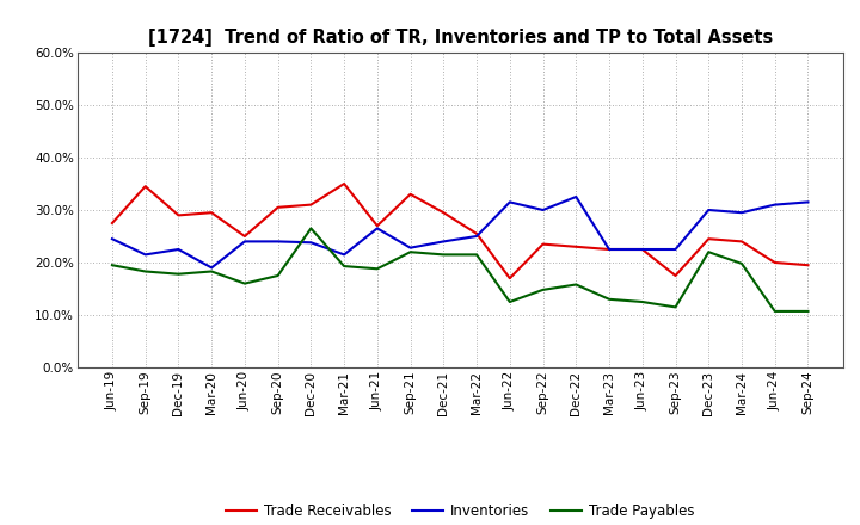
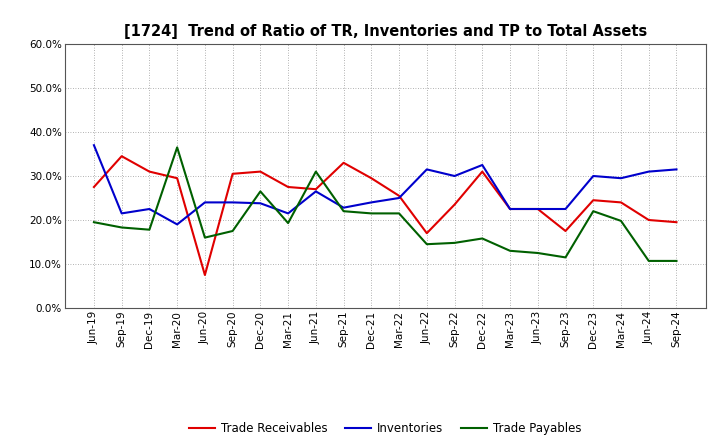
Inventories/Jun-19: 24.5% -> 37.0%
Trade Receivables/Dec-19: 29.0% -> 31.0%
Trade Payables/Mar-20: 18.3% -> 36.5%
Trade Receivables/Jun-20: 25.0% -> 7.5%
Trade Receivables/Mar-21: 35.0% -> 27.5%
Trade Payables/Jun-21: 18.8% -> 31.0%
Trade Payables/Jun-22: 12.5% -> 14.5%
Trade Receivables/Dec-22: 23.0% -> 31.0%
